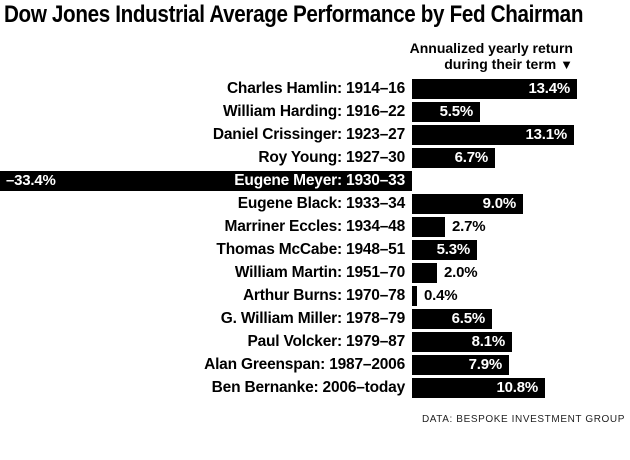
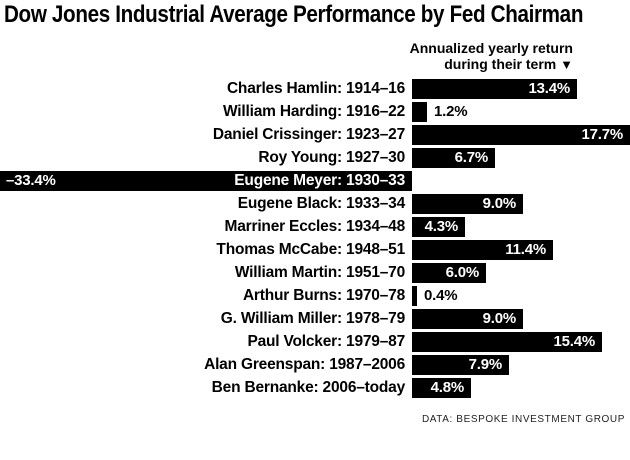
William Harding: 1916–22: 5.5% -> 1.2%
Daniel Crissinger: 1923–27: 13.1% -> 17.7%
Marriner Eccles: 1934–48: 2.7% -> 4.3%
Thomas McCabe: 1948–51: 5.3% -> 11.4%
William Martin: 1951–70: 2.0% -> 6.0%
G. William Miller: 1978–79: 6.5% -> 9.0%
Paul Volcker: 1979–87: 8.1% -> 15.4%
Ben Bernanke: 2006–today: 10.8% -> 4.8%
